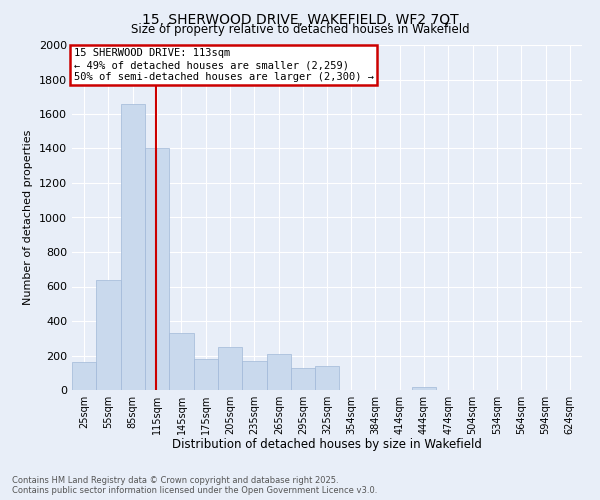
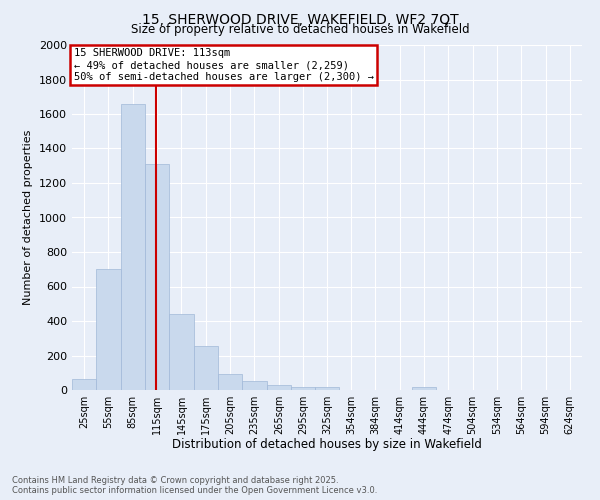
25sqm: 160 -> 60
55sqm: 640 -> 700
115sqm: 1400 -> 1310
145sqm: 330 -> 440
175sqm: 180 -> 260
205sqm: 250 -> 90
235sqm: 170 -> 60
265sqm: 210 -> 30
295sqm: 130 -> 20
325sqm: 140 -> 20
